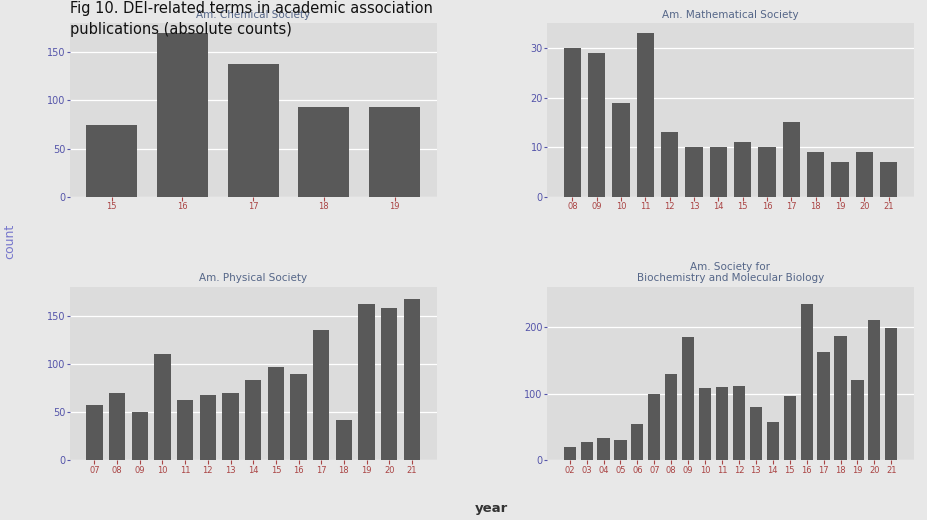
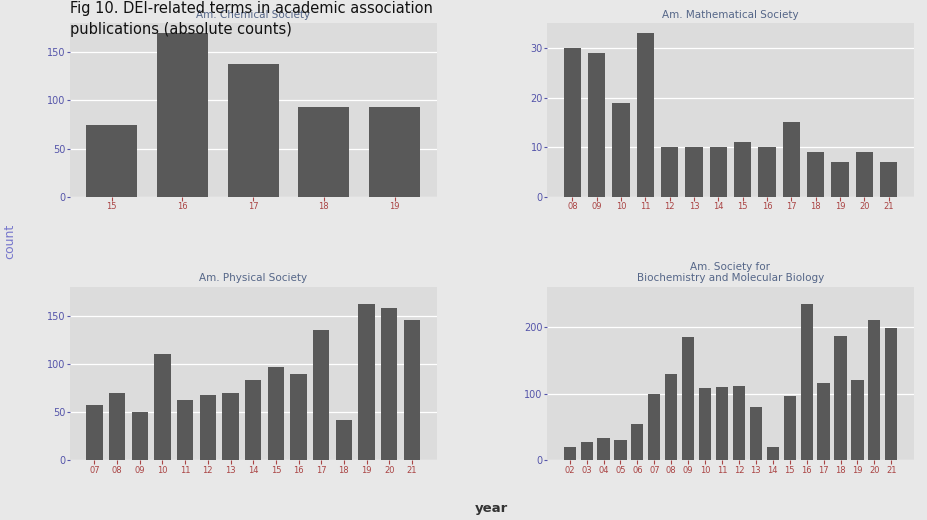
Am. Mathematical Society/12: 13 -> 10
Am. Physical Society/21: 167 -> 146
Am. Society for Biochemistry and Molecular Biology/14: 57 -> 20
Am. Society for Biochemistry and Molecular Biology/17: 163 -> 116
